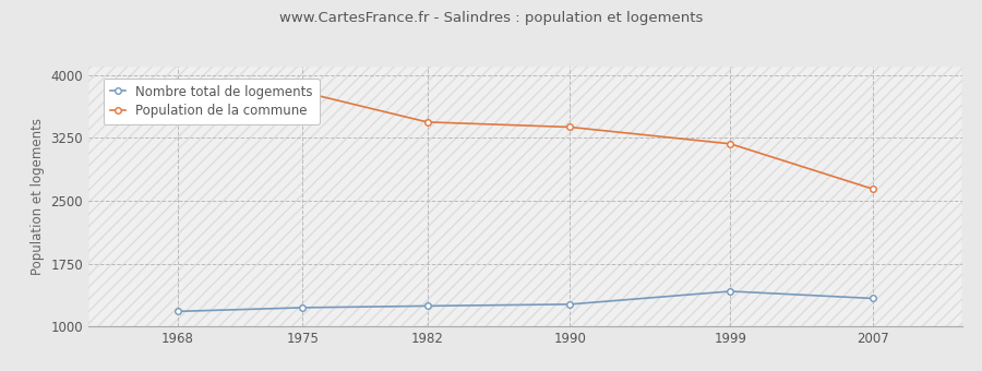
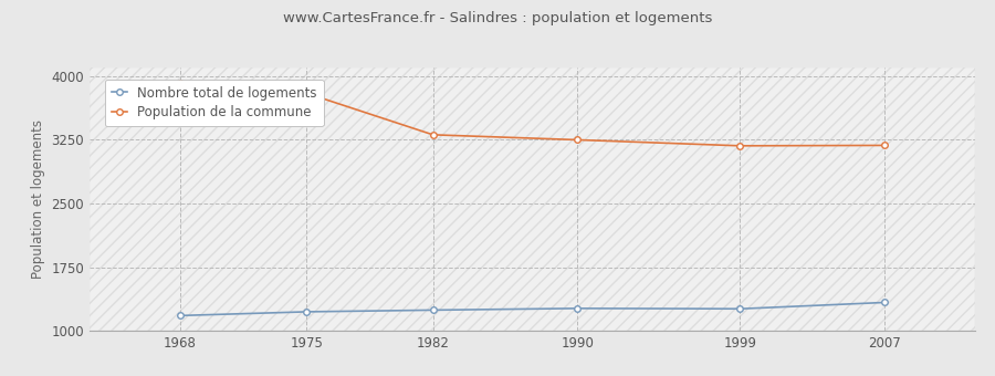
Population de la commune/1982: 3440 -> 3310
Population de la commune/1990: 3380 -> 3250
Nombre total de logements/1999: 1420 -> 1260
Population de la commune/2007: 2640 -> 3180
